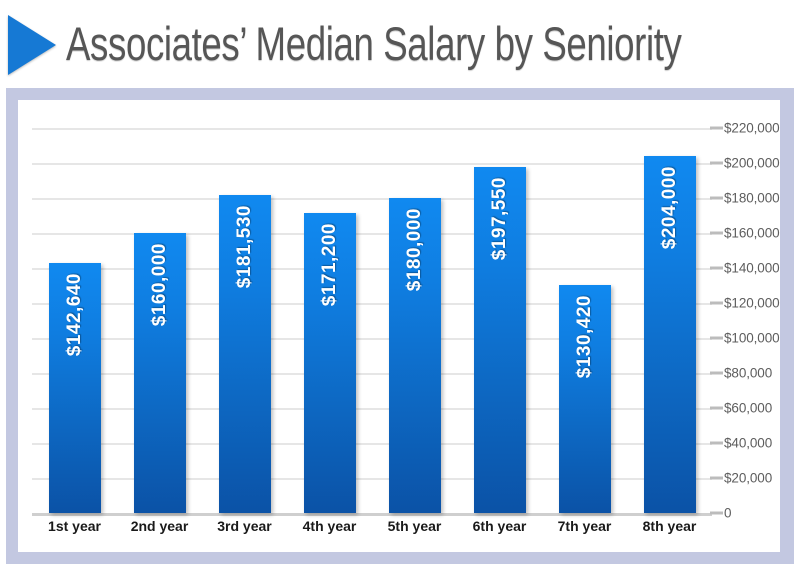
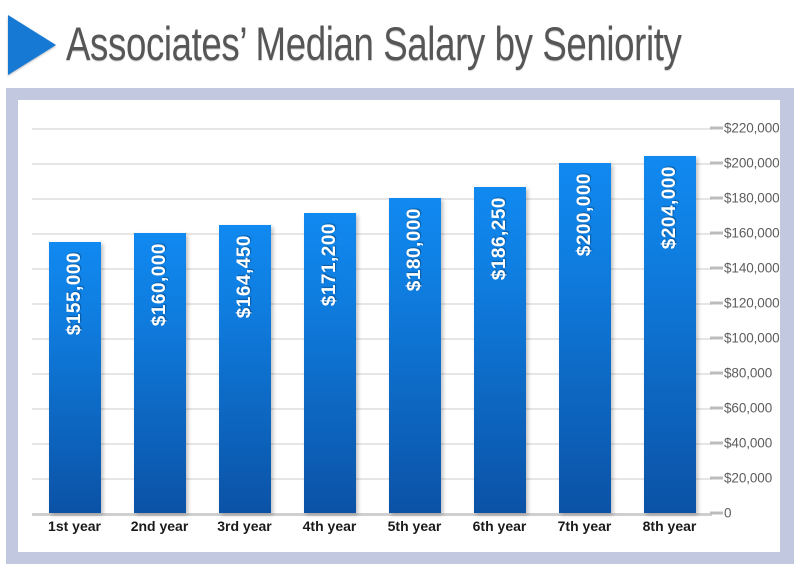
1st year: $142,640 -> $155,000
3rd year: $181,530 -> $164,450
6th year: $197,550 -> $186,250
7th year: $130,420 -> $200,000
